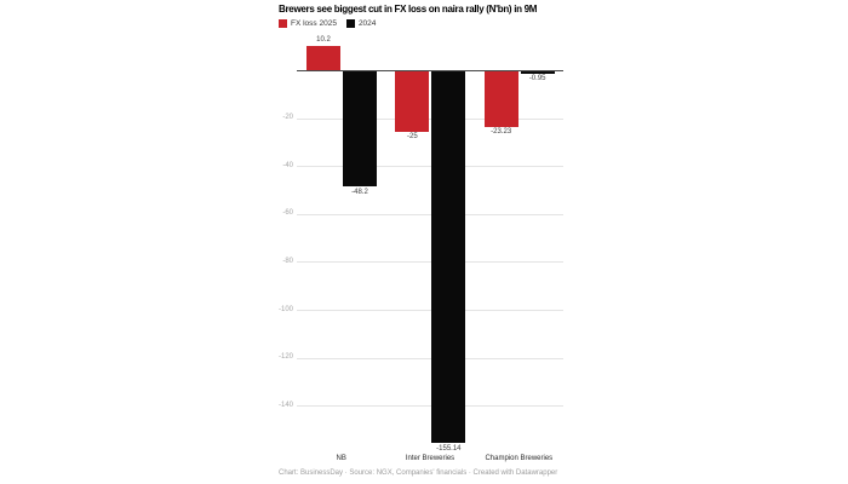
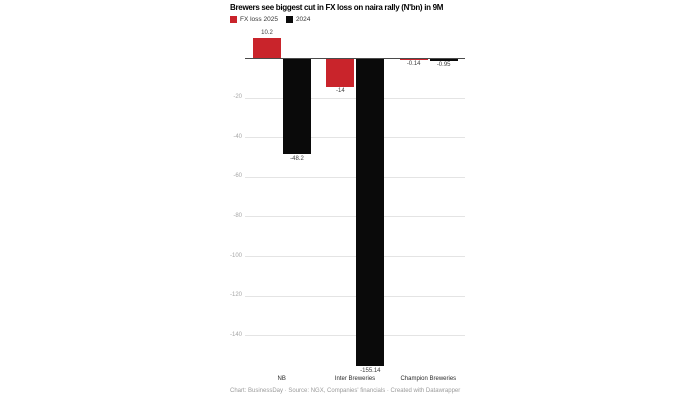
FX loss 2025/Inter Breweries: -25 -> -14
FX loss 2025/Champion Breweries: -23.23 -> -0.14
